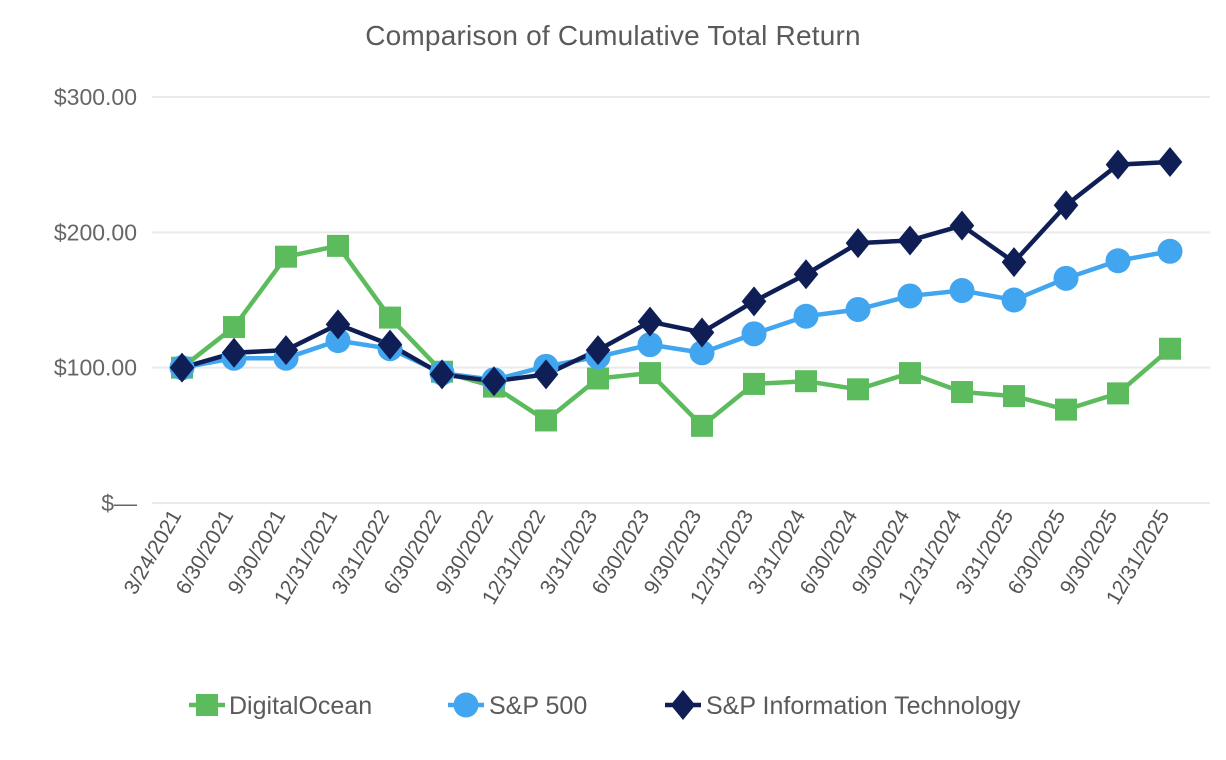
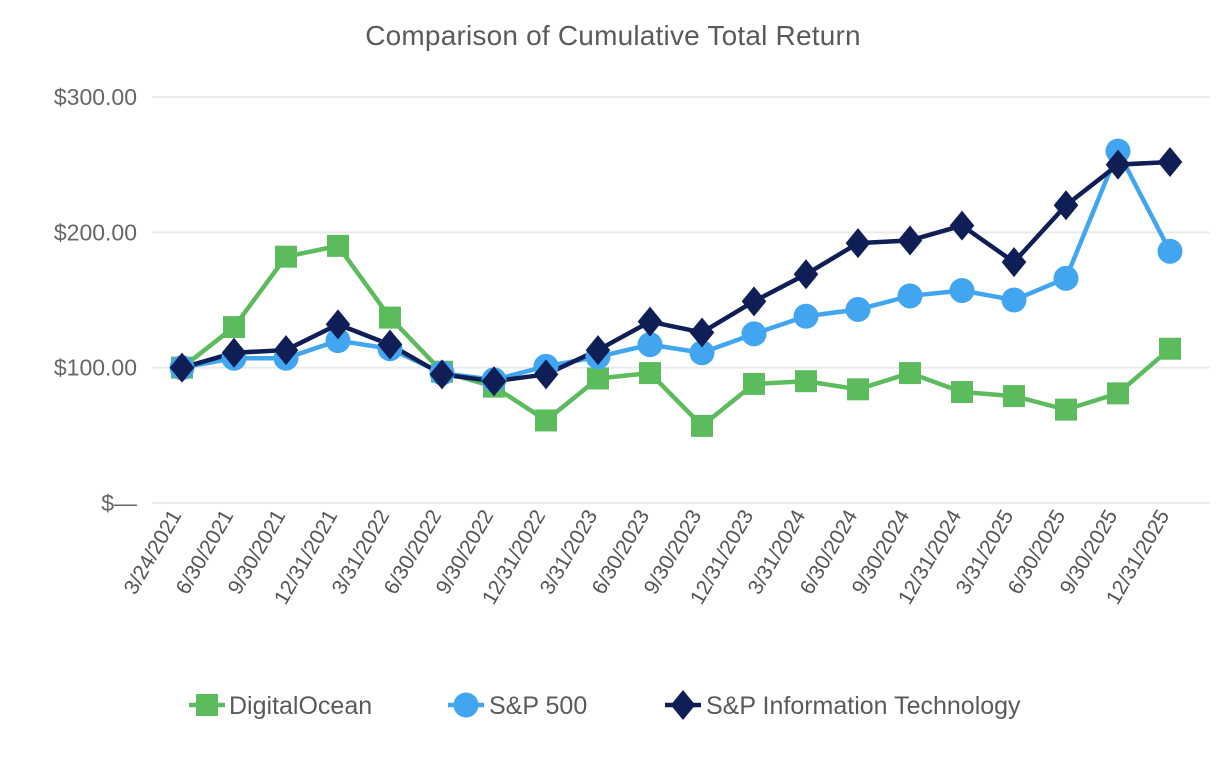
S&P 500/9/30/2025: $179 -> $260
